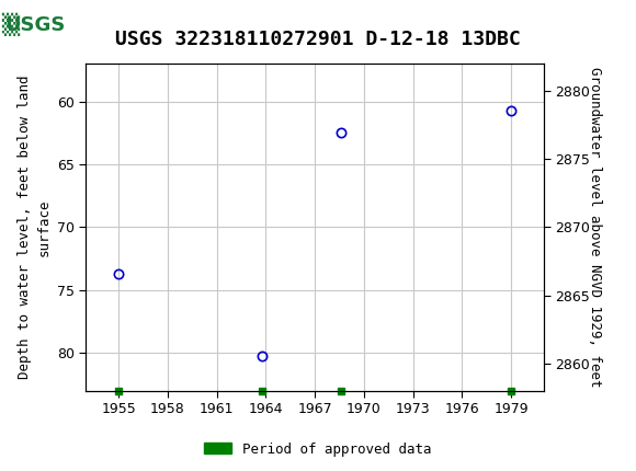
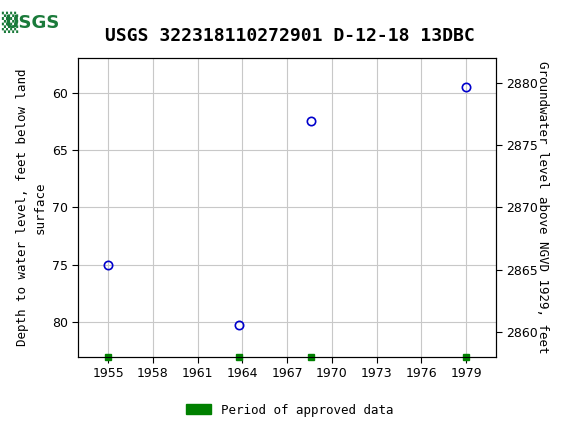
1955: 73.7 -> 75.0
1979: 60.7 -> 59.5
